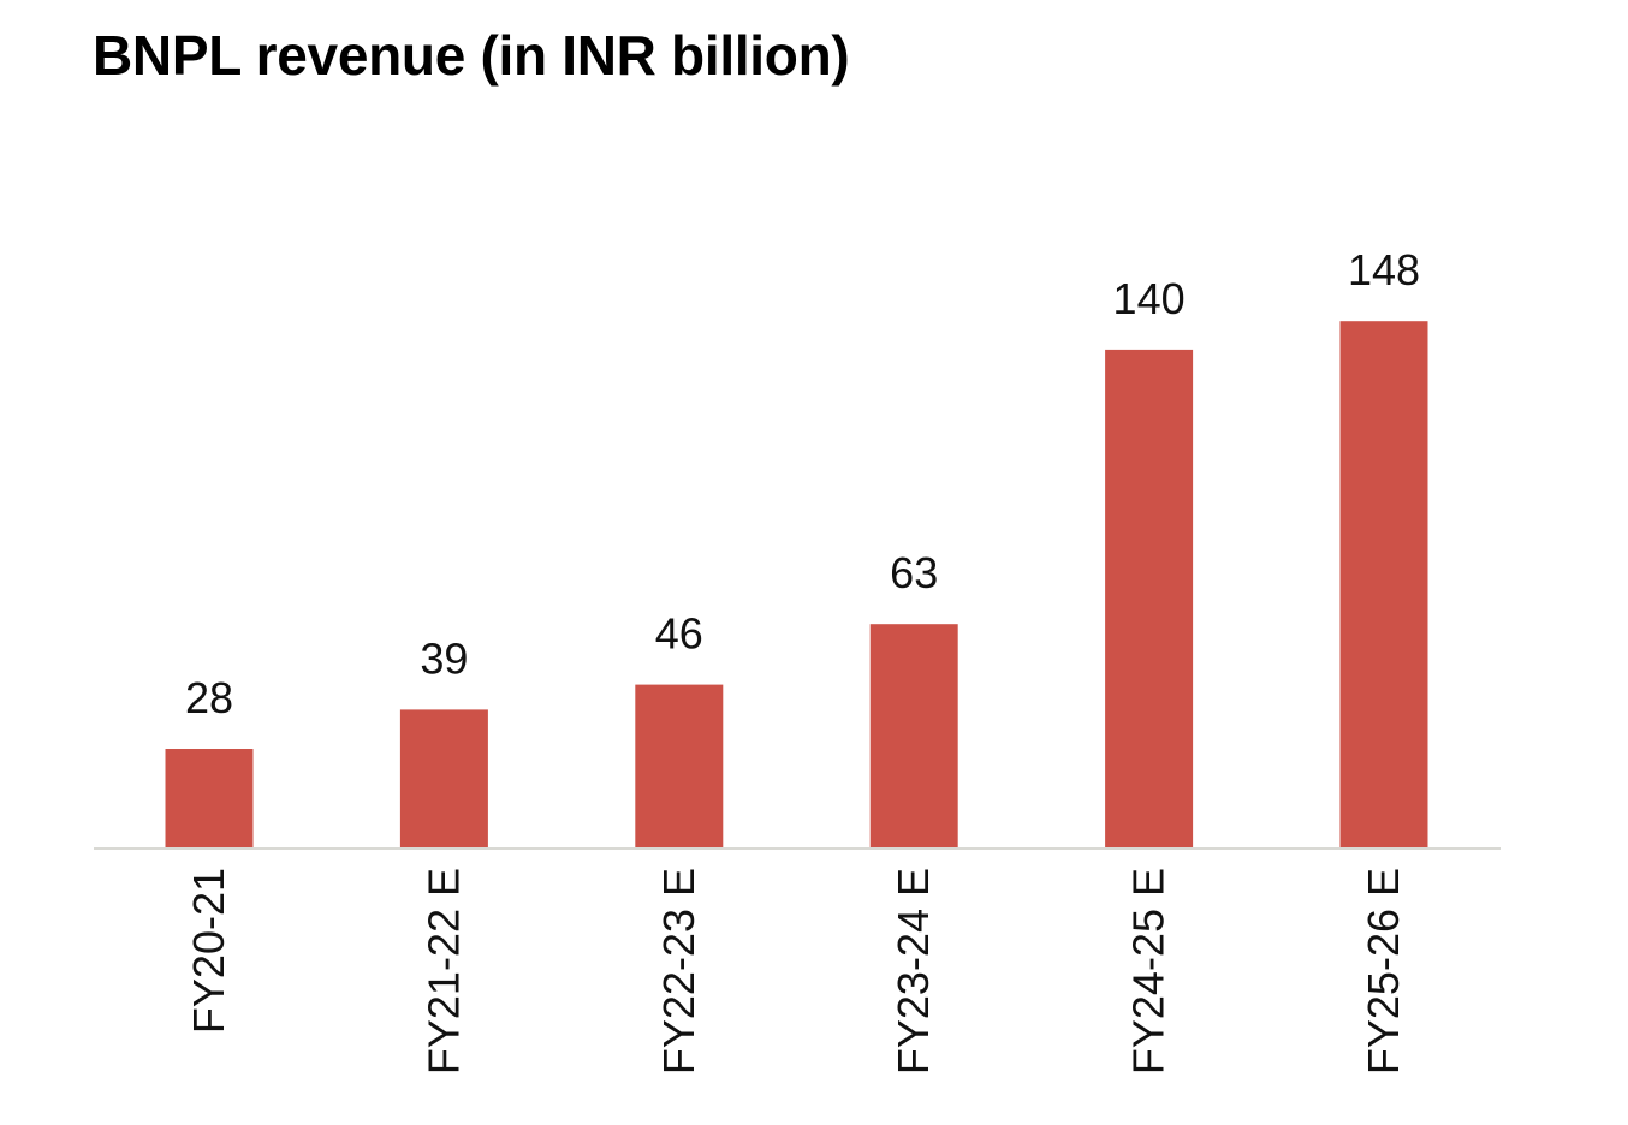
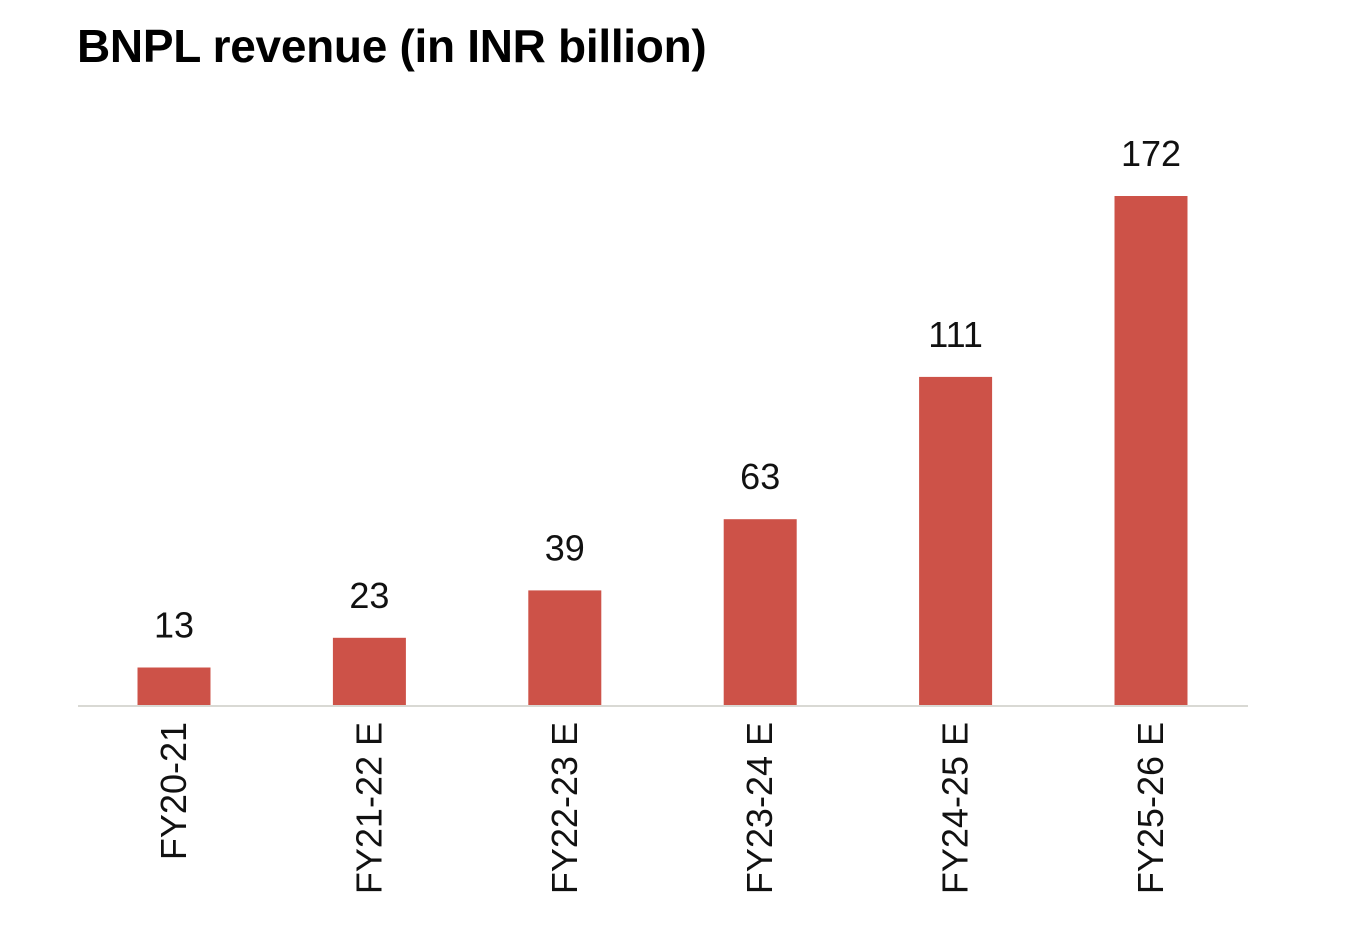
FY20-21: 28 -> 13
FY21-22 E: 39 -> 23
FY22-23 E: 46 -> 39
FY24-25 E: 140 -> 111
FY25-26 E: 148 -> 172
